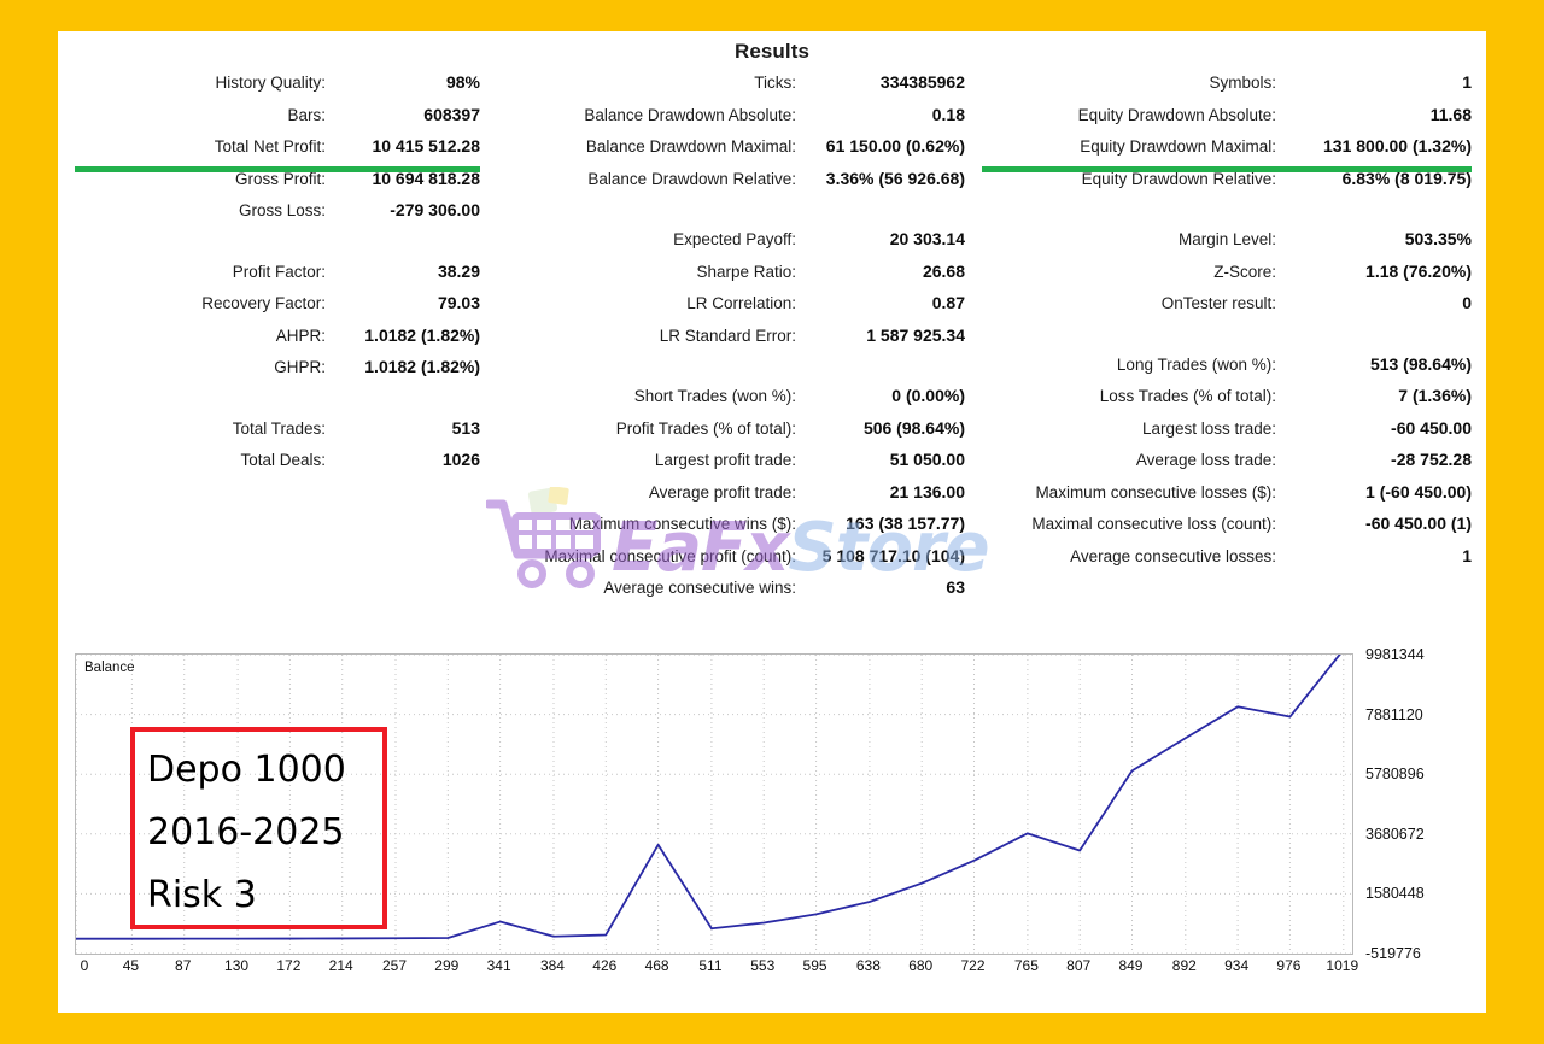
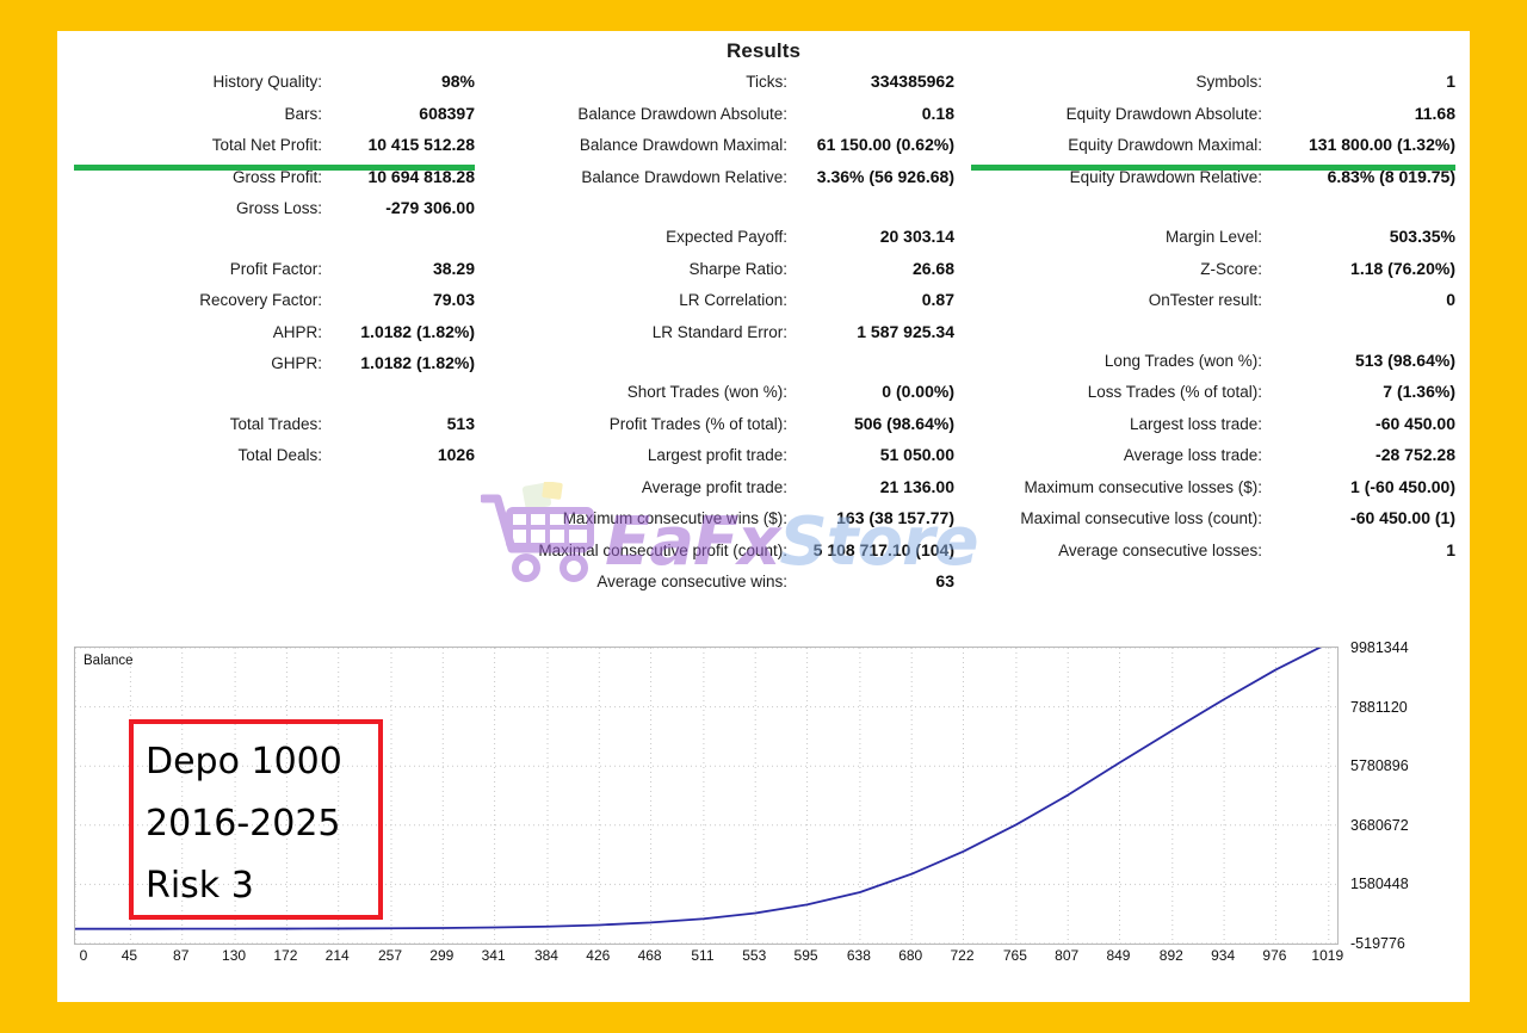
341: 600000 -> 100000
468: 3300000 -> 200000
807: 3100000 -> 4800000
976: 7800000 -> 9200000
